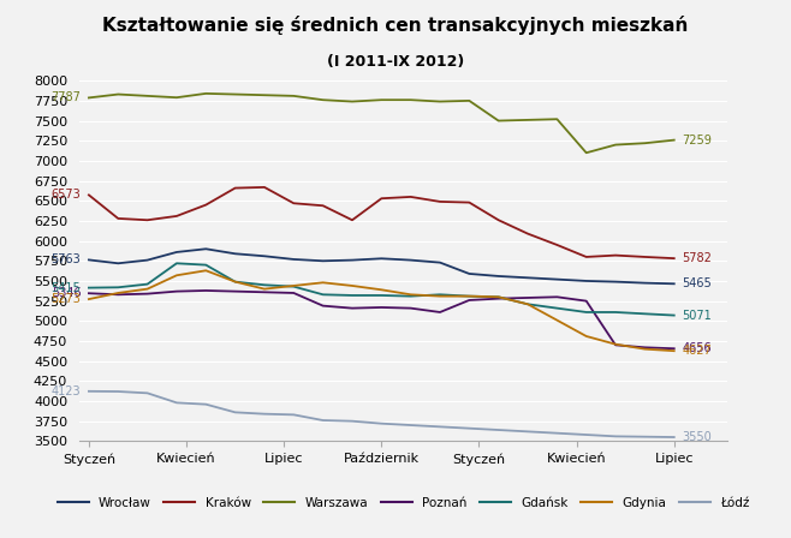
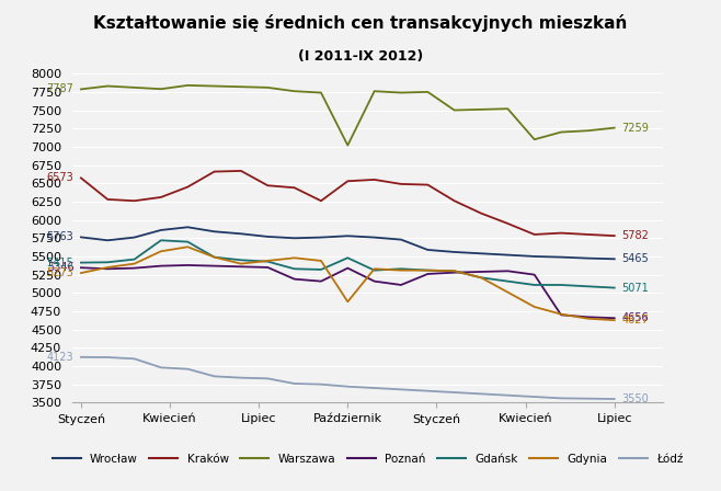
Warszawa/Październik: 7760 -> 7020
Poznań/Październik: 5170 -> 5340
Gdańsk/Październik: 5320 -> 5480
Gdynia/Październik: 5390 -> 4880
